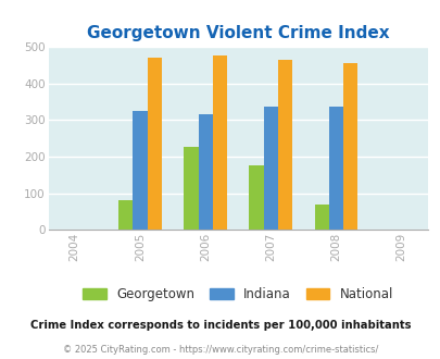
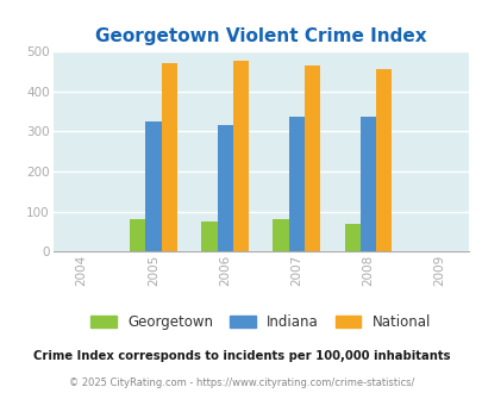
Georgetown/2006: 225 -> 75
Georgetown/2007: 175 -> 80
